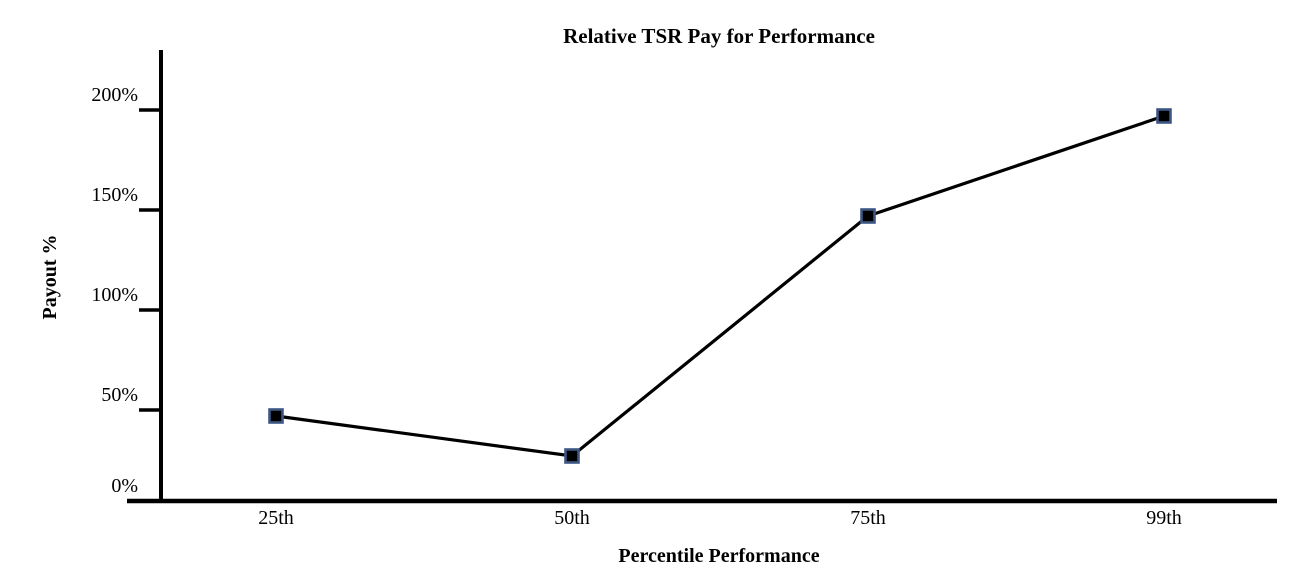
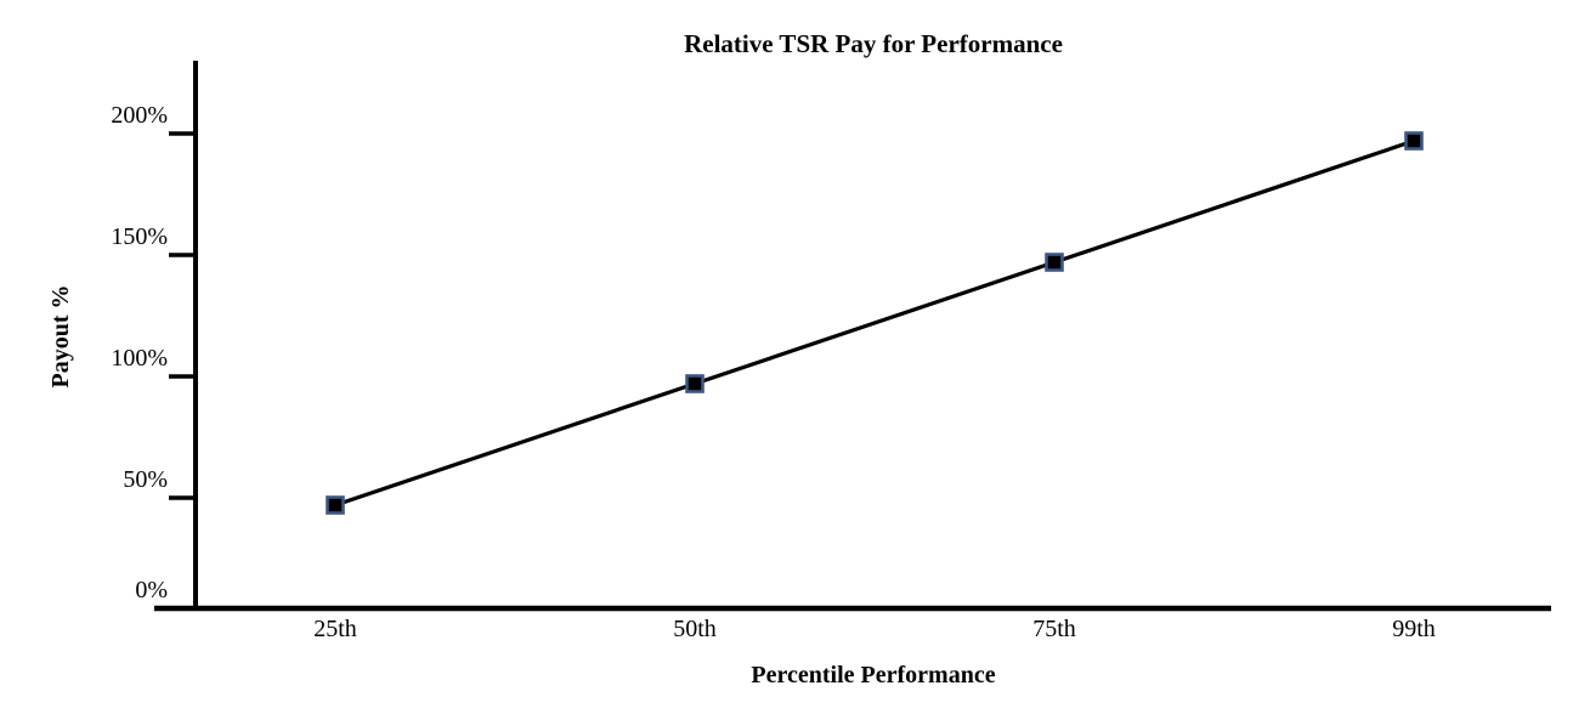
50th: 30% -> 100%
